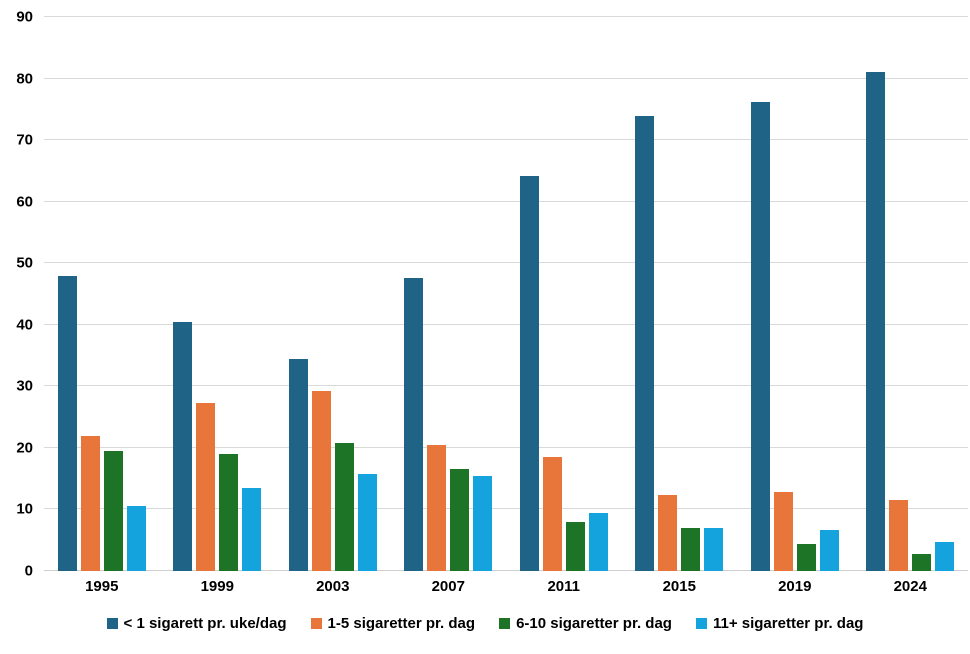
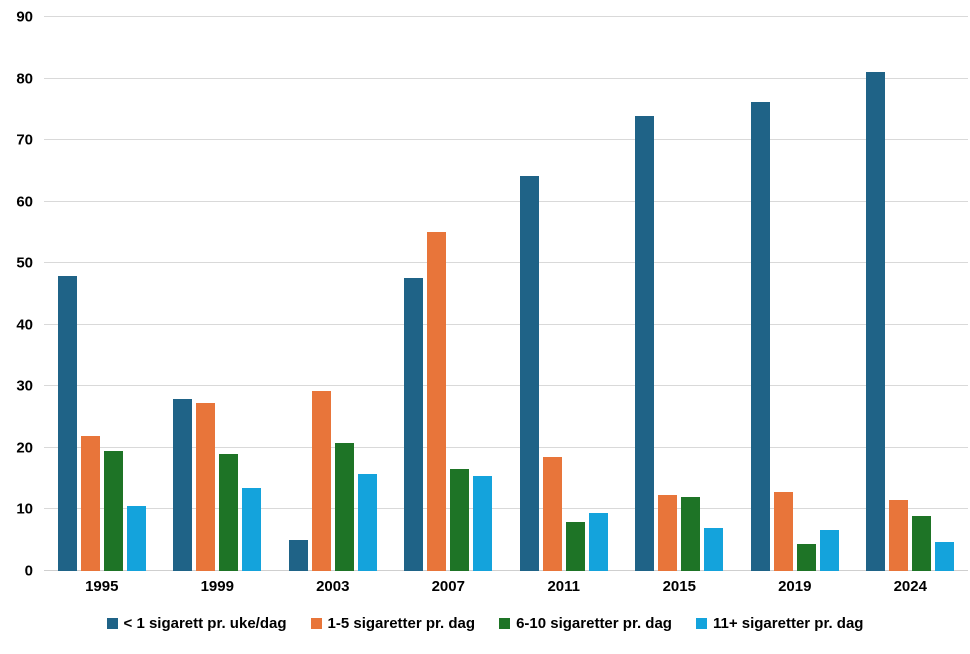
< 1 sigarett pr. uke/dag/1999: 40 -> 28
< 1 sigarett pr. uke/dag/2003: 34 -> 5
1-5 sigaretter pr. dag/2007: 20 -> 55
6-10 sigaretter pr. dag/2015: 7 -> 12
6-10 sigaretter pr. dag/2024: 3 -> 9
